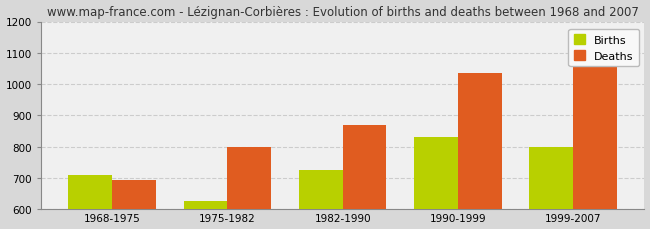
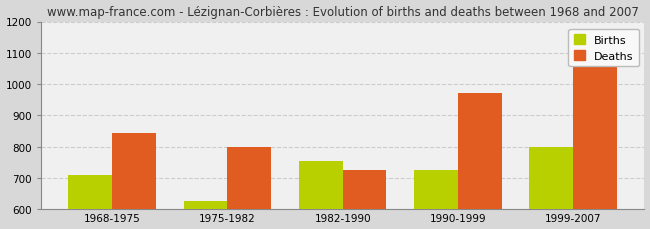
Deaths/1968-1975: 695 -> 845
Births/1982-1990: 727 -> 755
Deaths/1982-1990: 868 -> 725
Births/1990-1999: 830 -> 725
Deaths/1990-1999: 1035 -> 970
